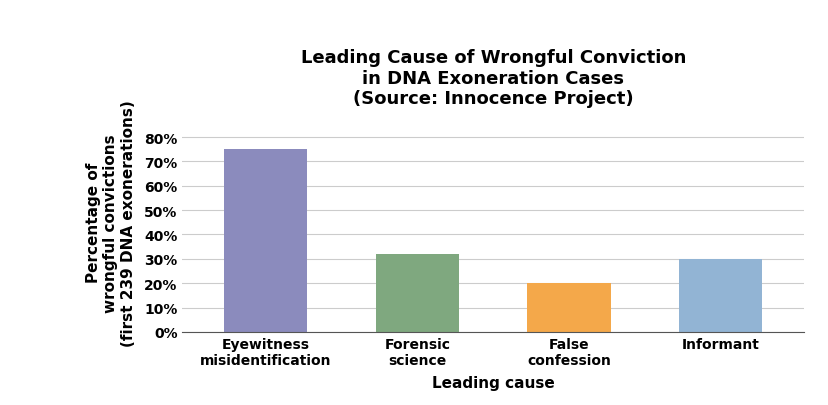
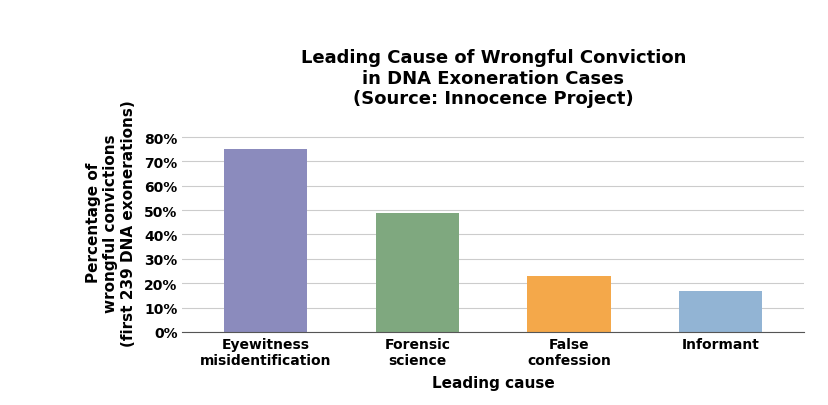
Forensic science: 32% -> 49%
False confession: 20% -> 23%
Informant: 30% -> 17%
